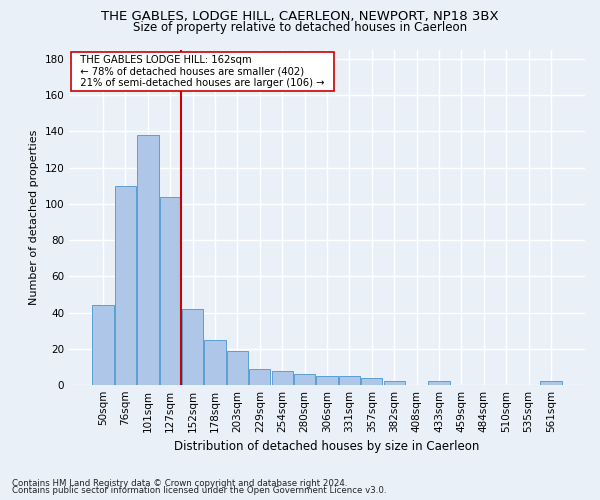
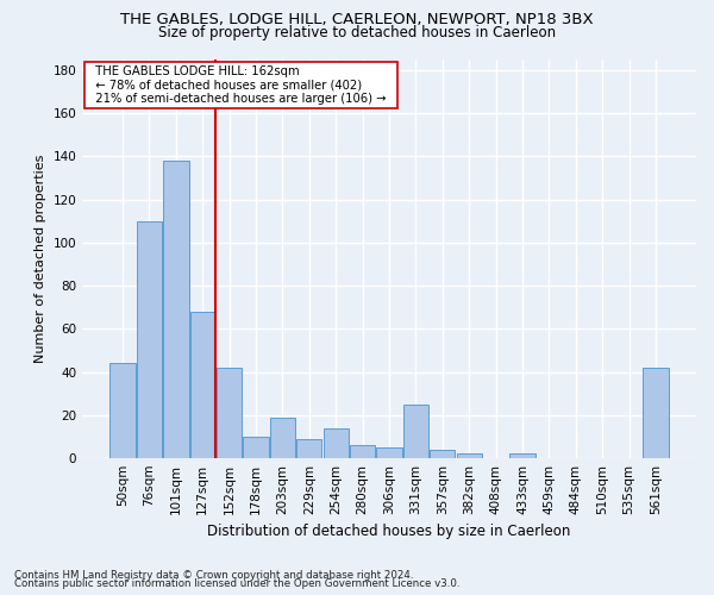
127sqm: 104 -> 68
178sqm: 25 -> 10
254sqm: 8 -> 14
331sqm: 5 -> 25
561sqm: 2 -> 42
